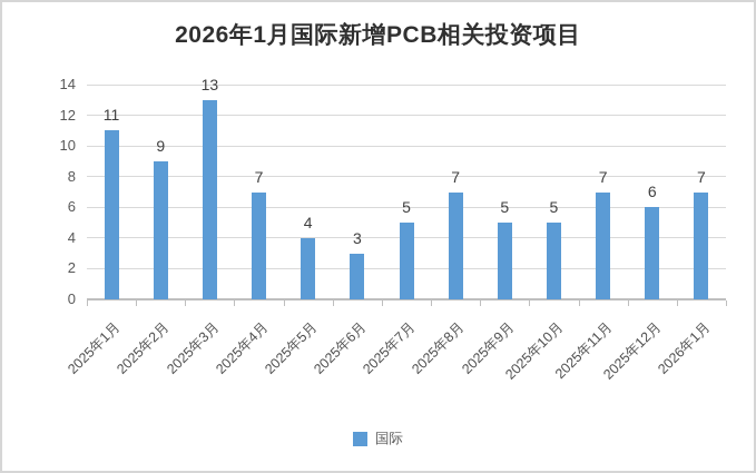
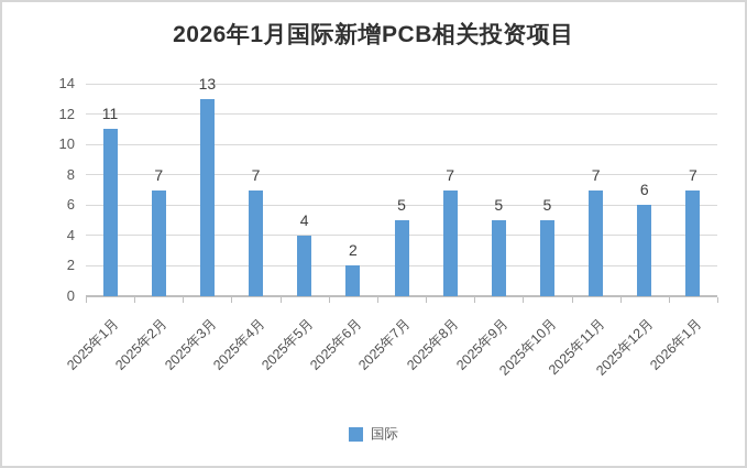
2025年2月: 9 -> 7
2025年6月: 3 -> 2
